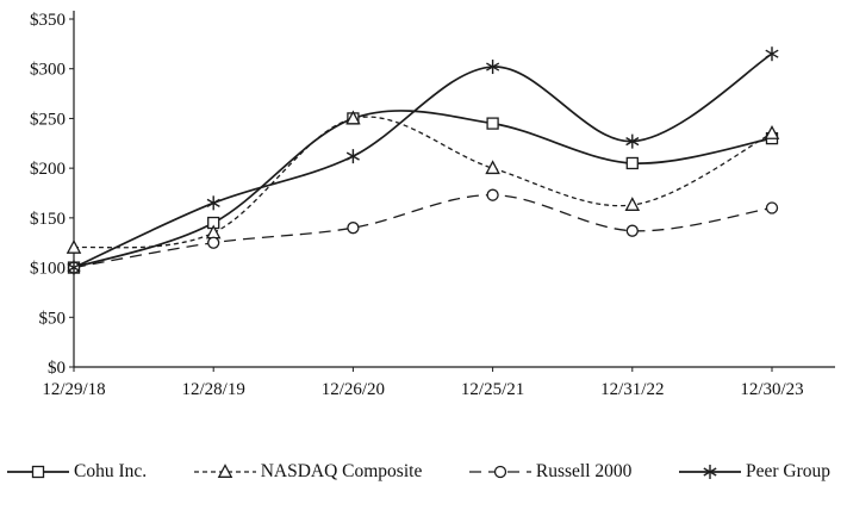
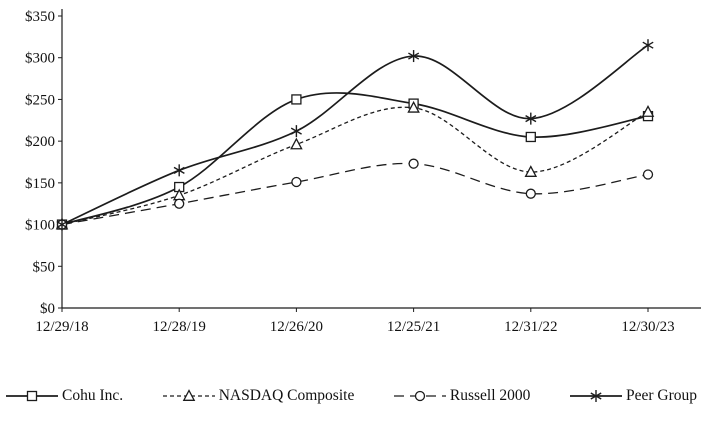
NASDAQ Composite/12/29/18: $120 -> $100
NASDAQ Composite/12/26/20: $250 -> $200
Russell 2000/12/26/20: $140 -> $150
NASDAQ Composite/12/25/21: $200 -> $240
